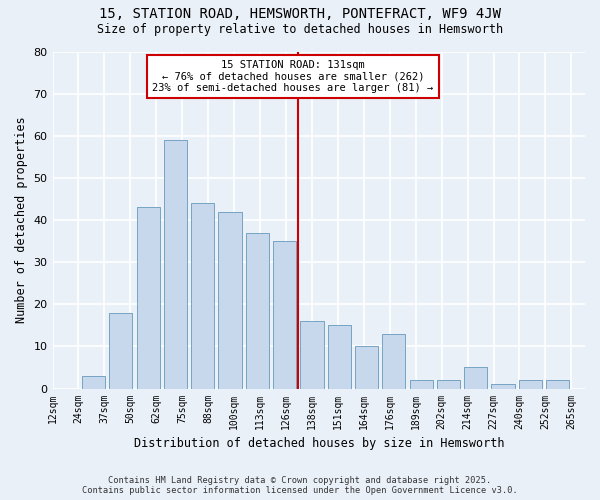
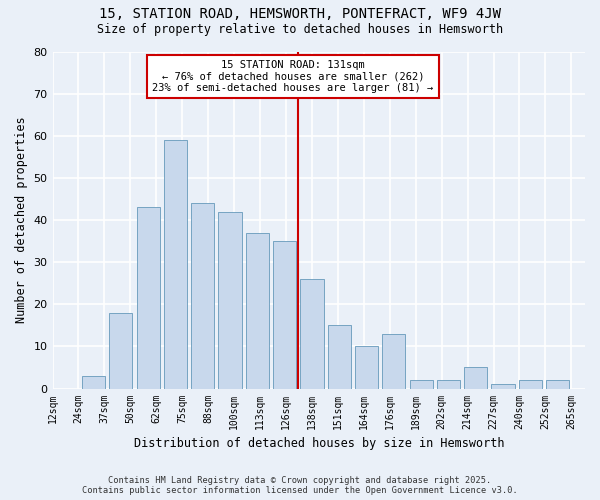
138sqm: 16 -> 26
